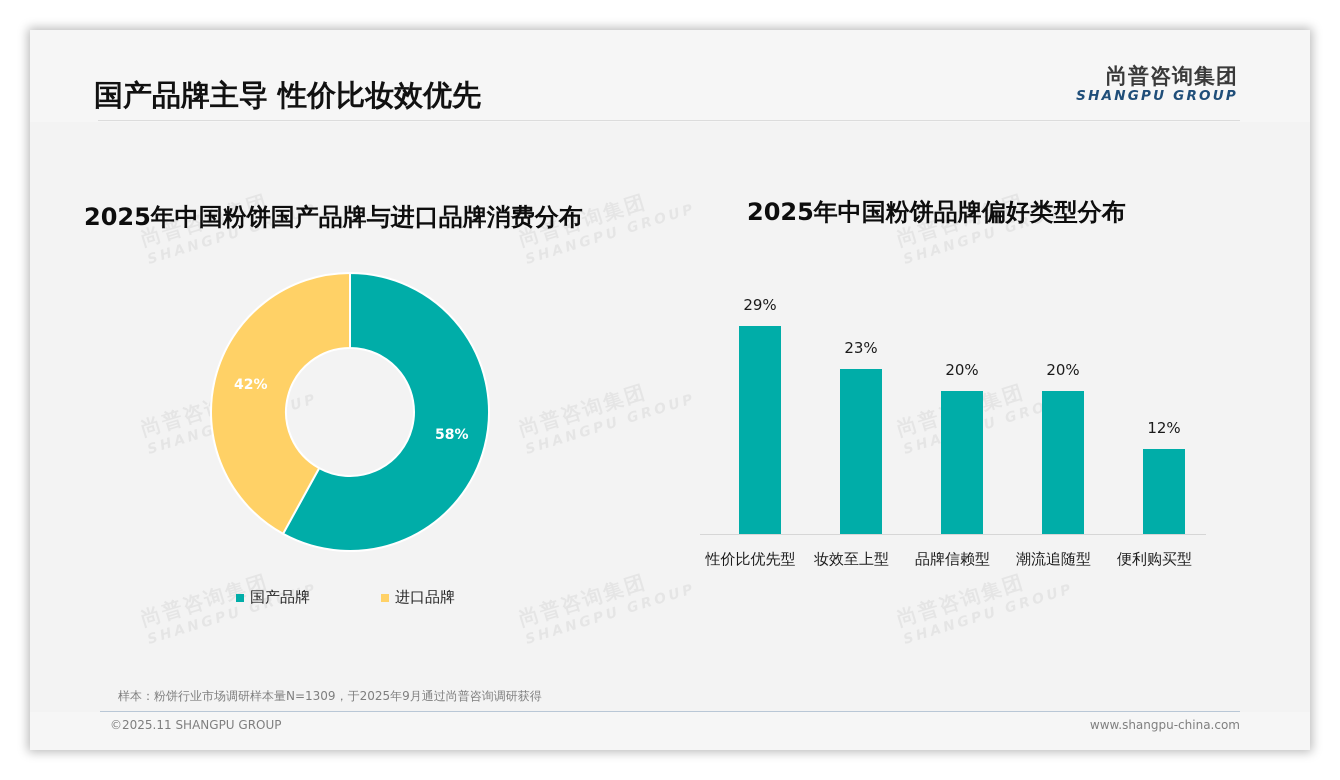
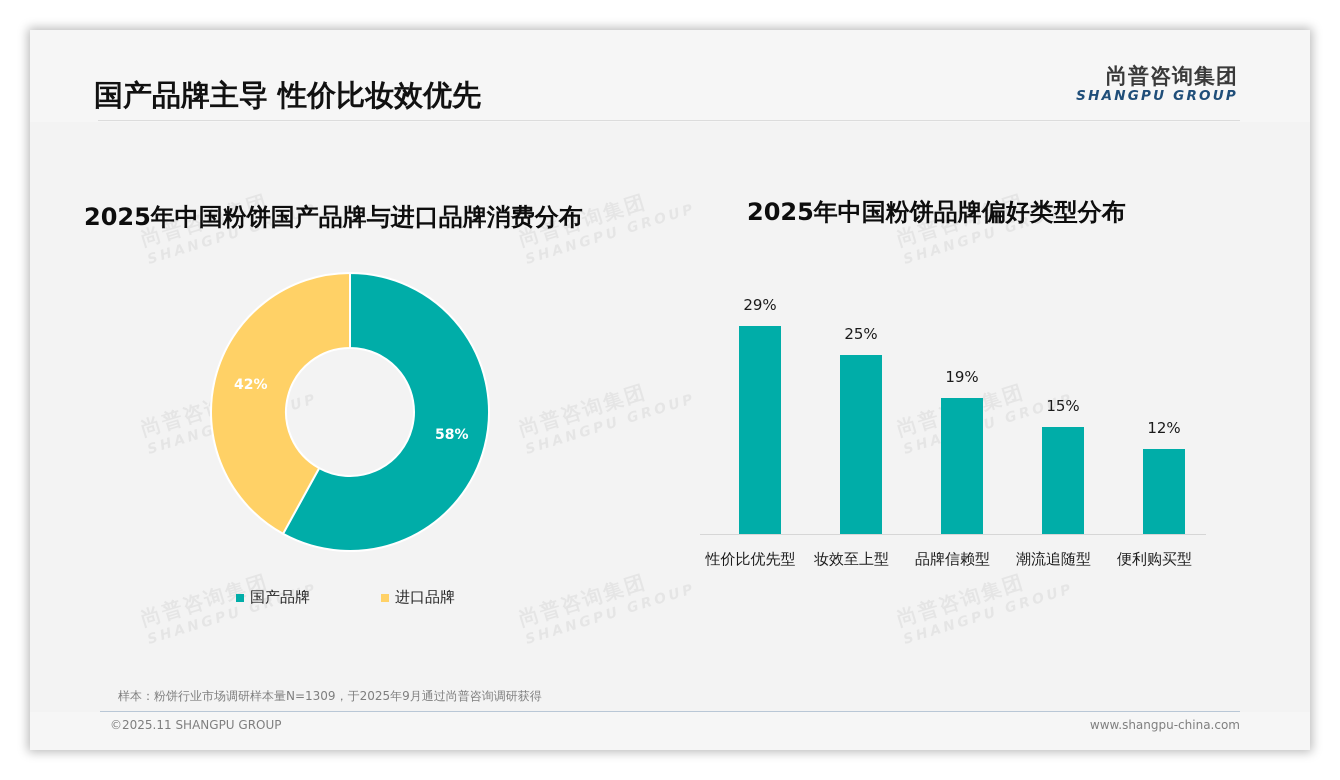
2025年中国粉饼品牌偏好类型分布/妆效至上型: 23% -> 25%
2025年中国粉饼品牌偏好类型分布/品牌信赖型: 20% -> 19%
2025年中国粉饼品牌偏好类型分布/潮流追随型: 20% -> 15%
